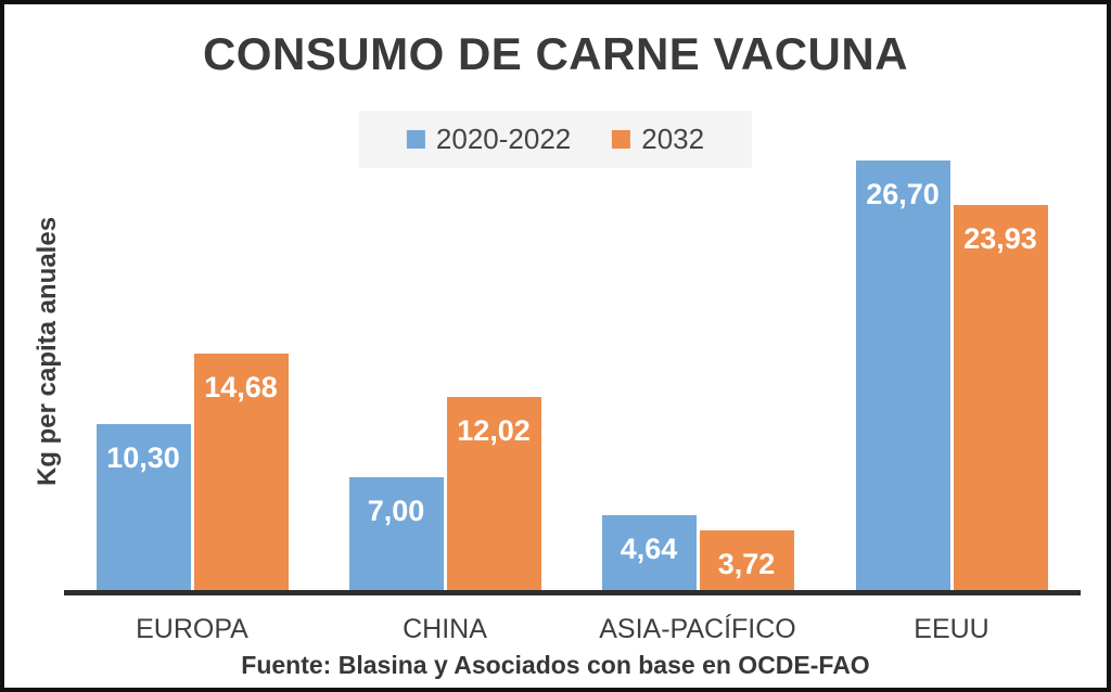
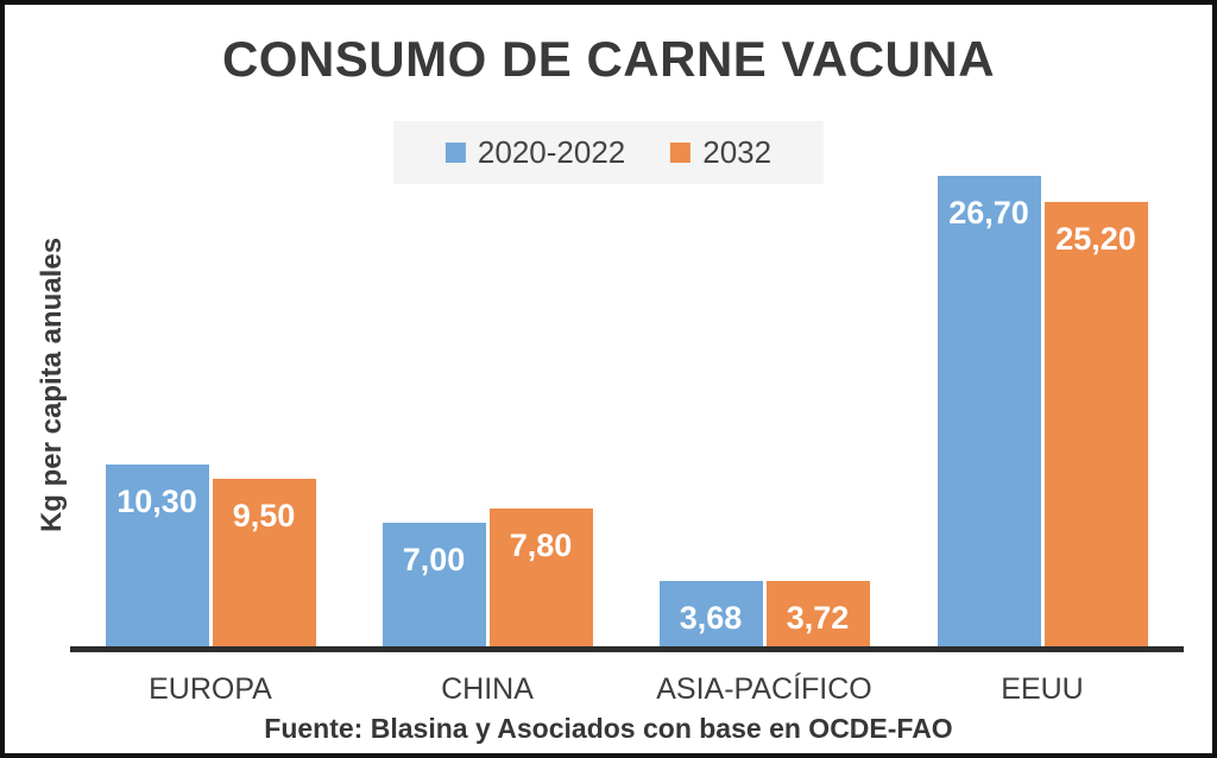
2032/EUROPA: 14,68 -> 9,50
2032/CHINA: 12,02 -> 7,80
2020-2022/ASIA-PACÍFICO: 4,64 -> 3,68
2032/EEUU: 23,93 -> 25,20
